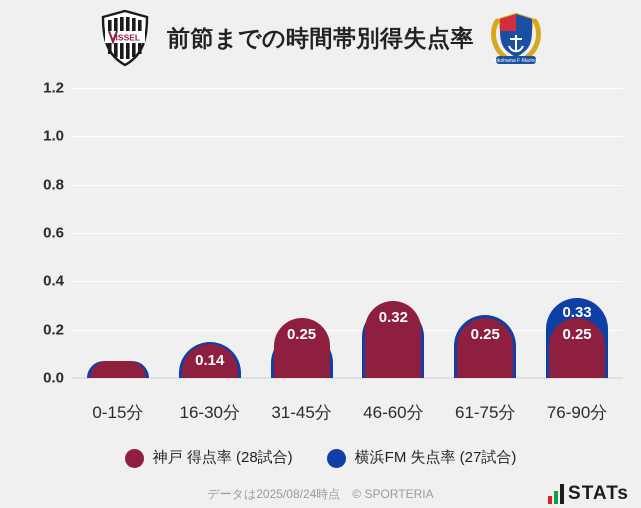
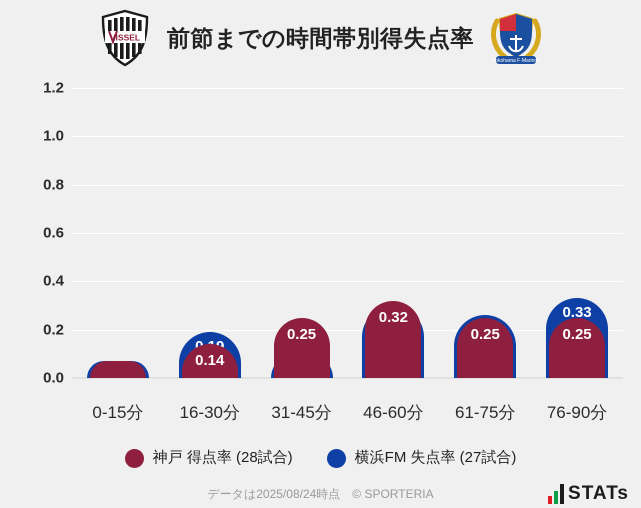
横浜FM 失点率 (27試合)/16-30分: 0.15 -> 0.19
横浜FM 失点率 (27試合)/31-45分: 0.19 -> 0.10
